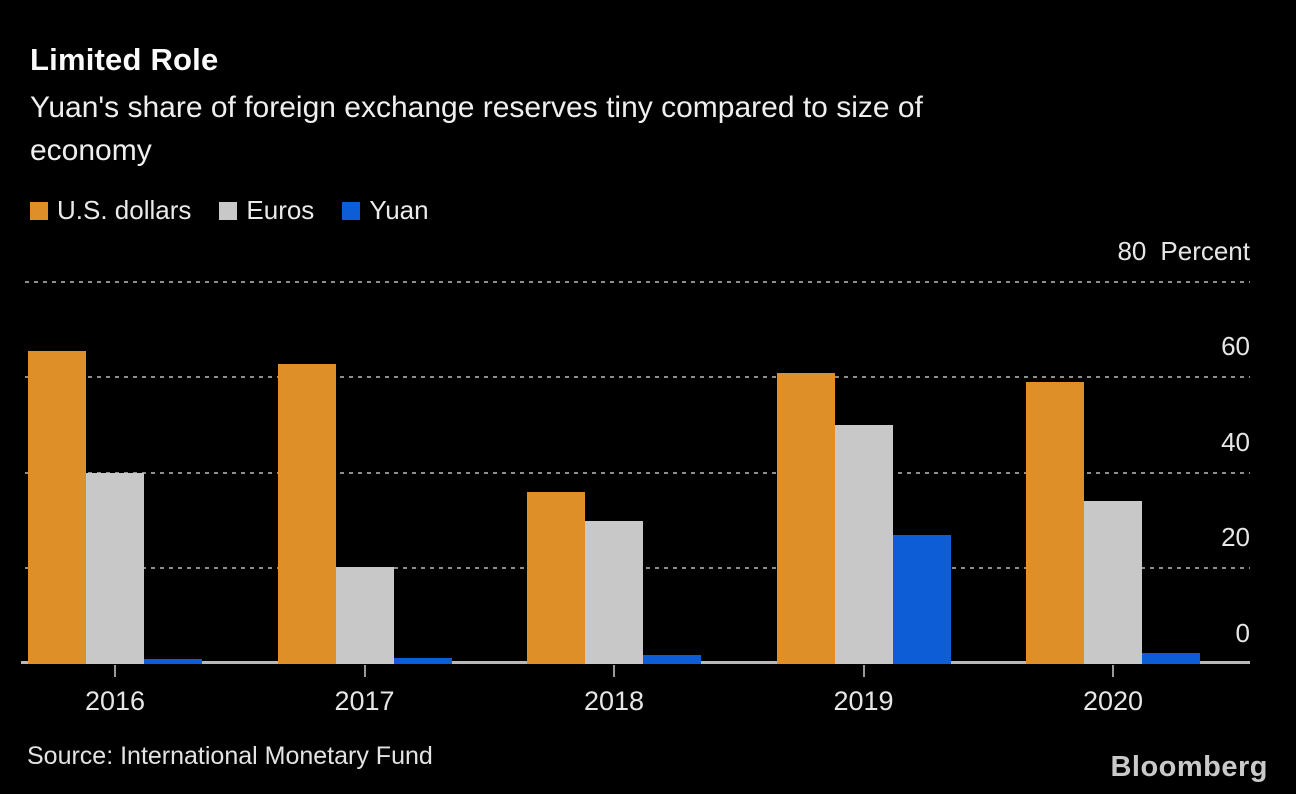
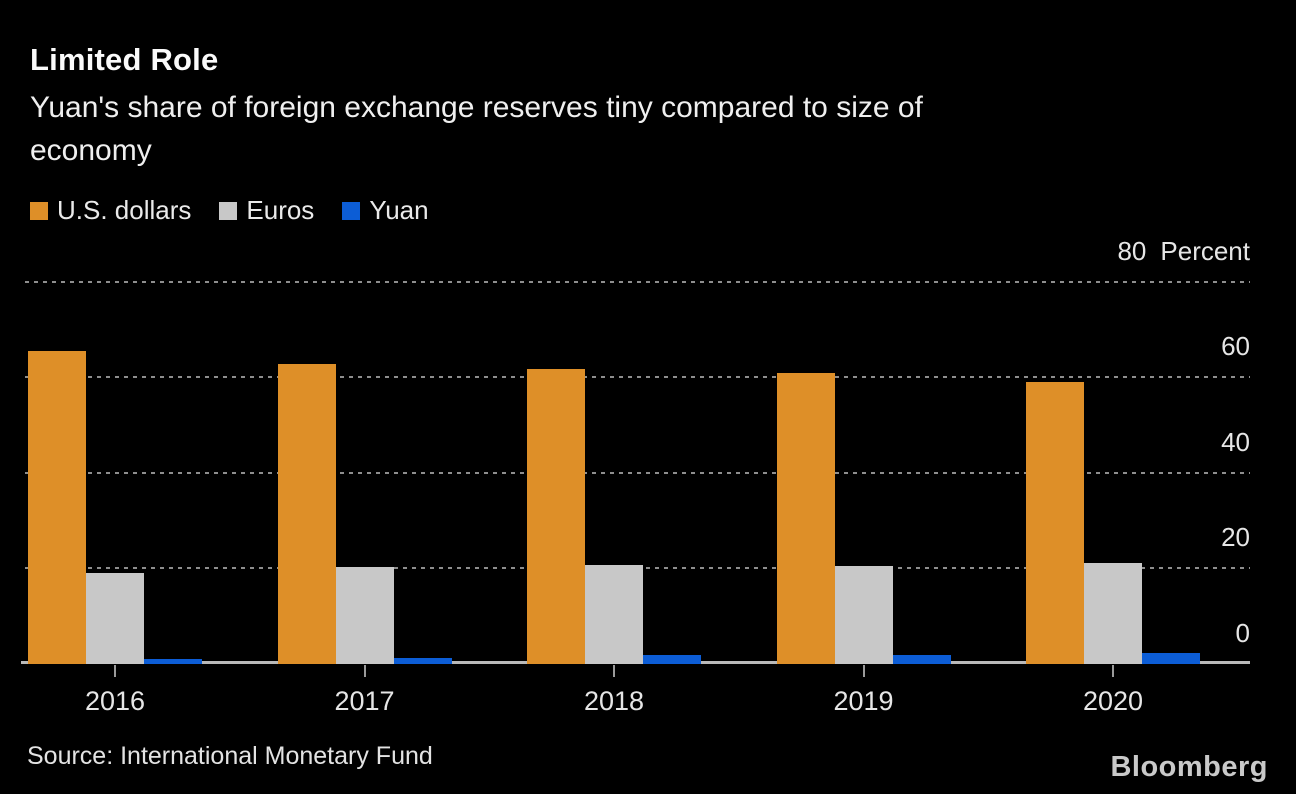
Euros/2016: 40 -> 19
U.S. dollars/2018: 36 -> 62
Euros/2018: 30 -> 21
Euros/2019: 50 -> 21
Yuan/2019: 27 -> 2
Euros/2020: 34 -> 21
